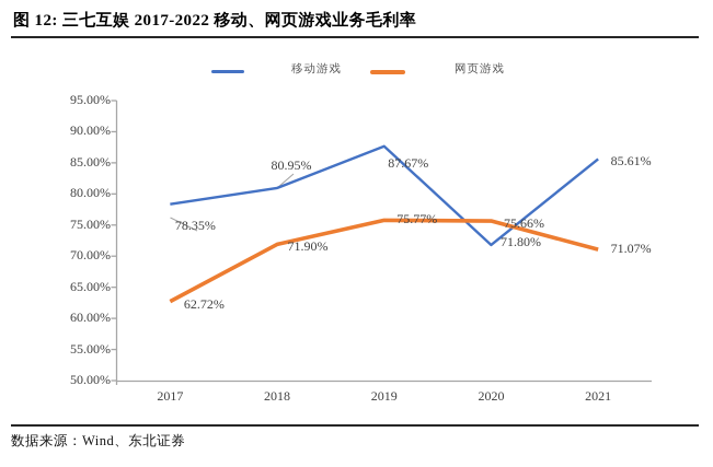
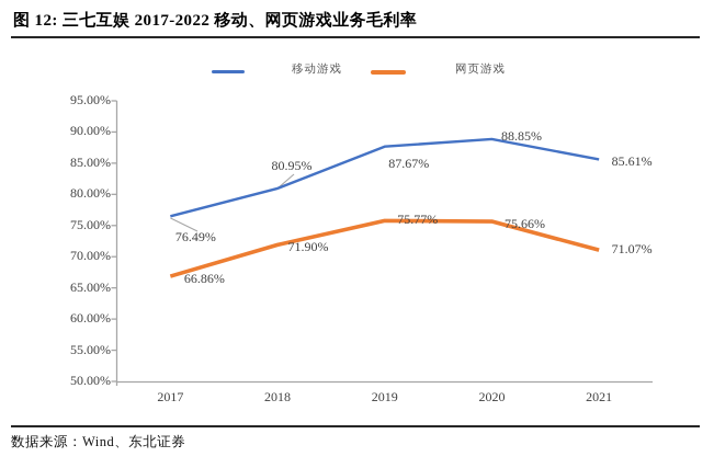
移动游戏/2017: 78.35% -> 76.49%
网页游戏/2017: 62.72% -> 66.86%
移动游戏/2020: 71.80% -> 88.85%
